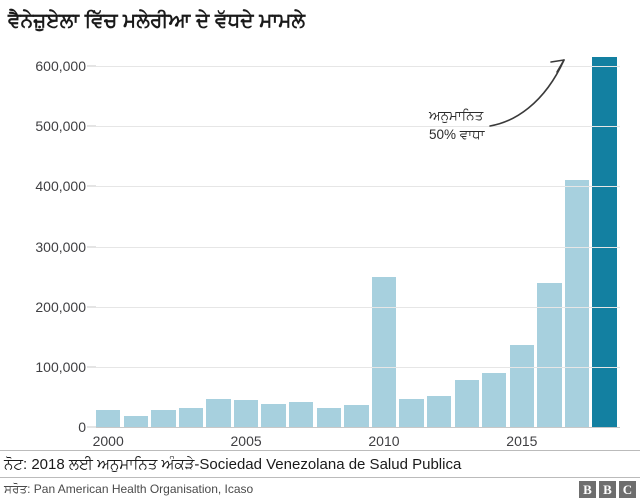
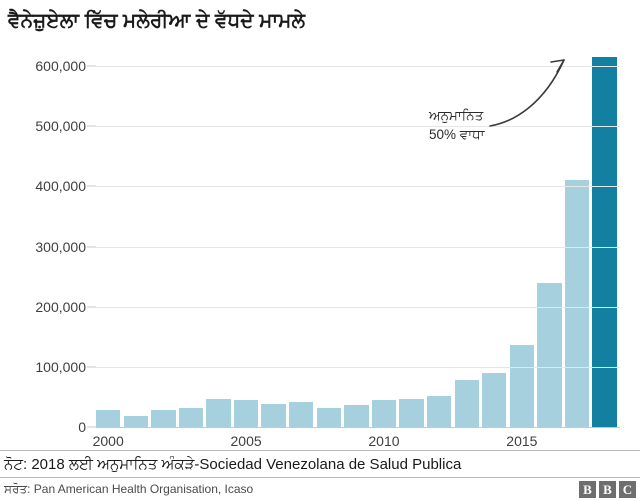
2010: 250000 -> 40000
